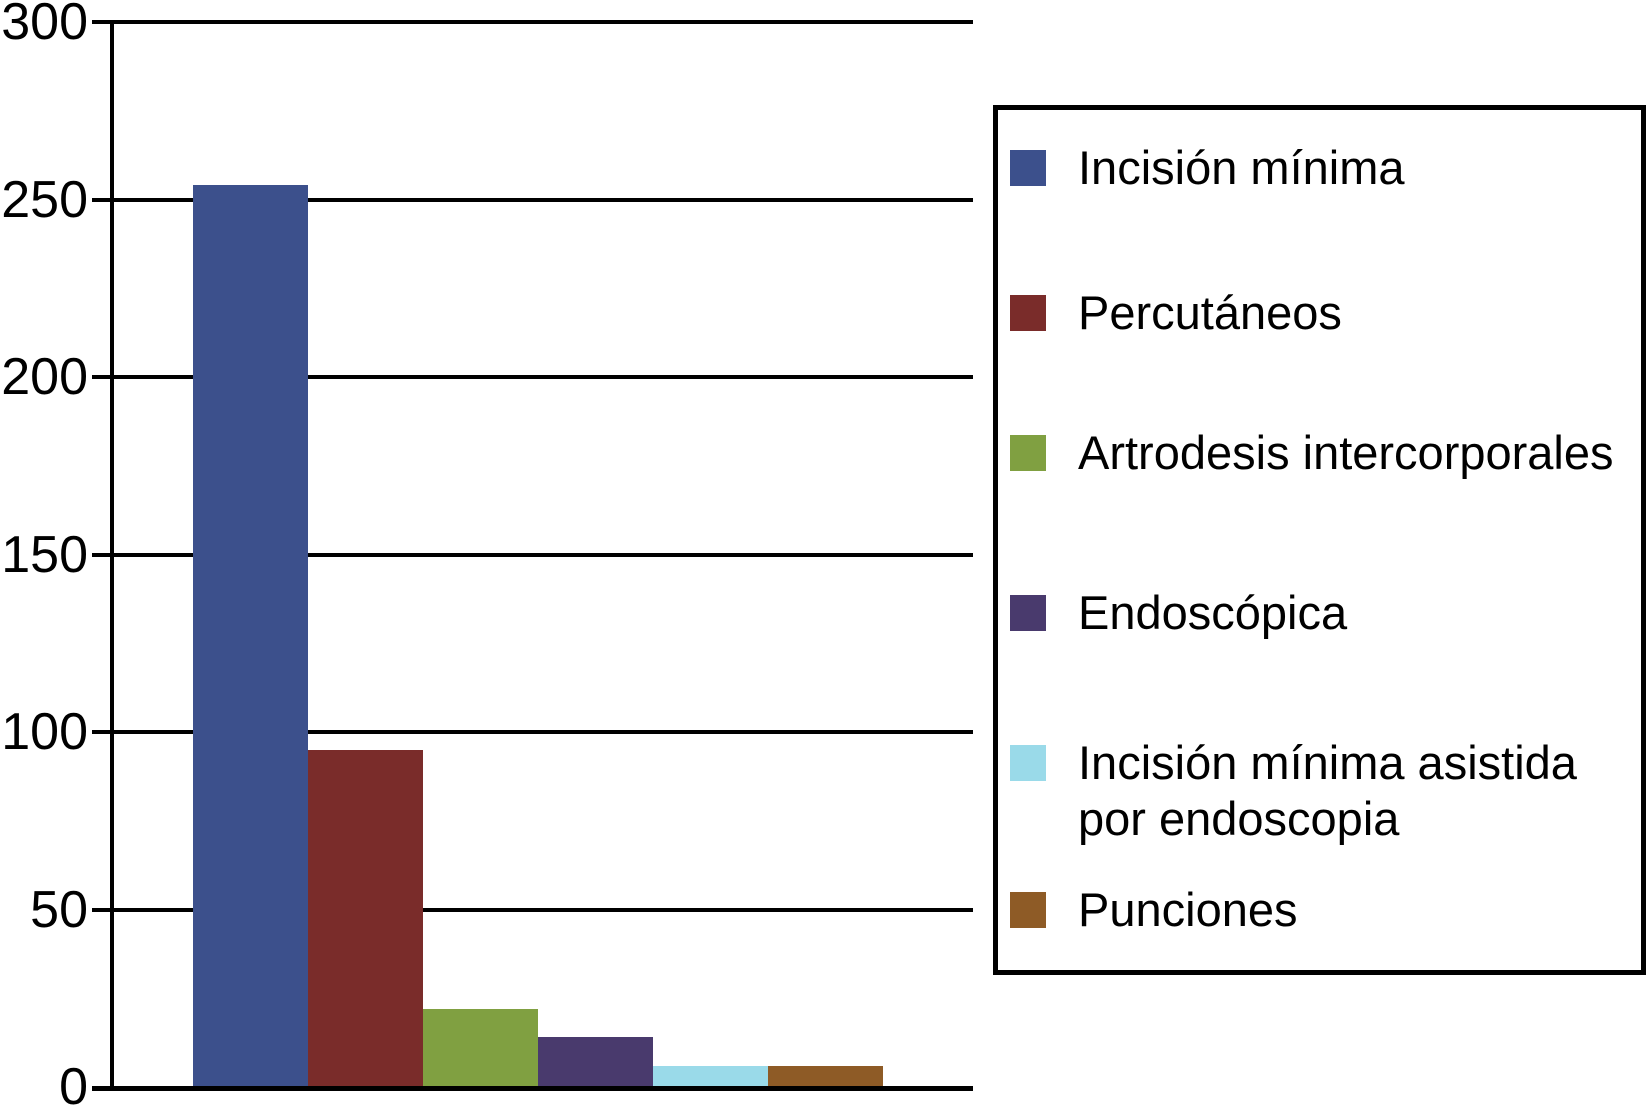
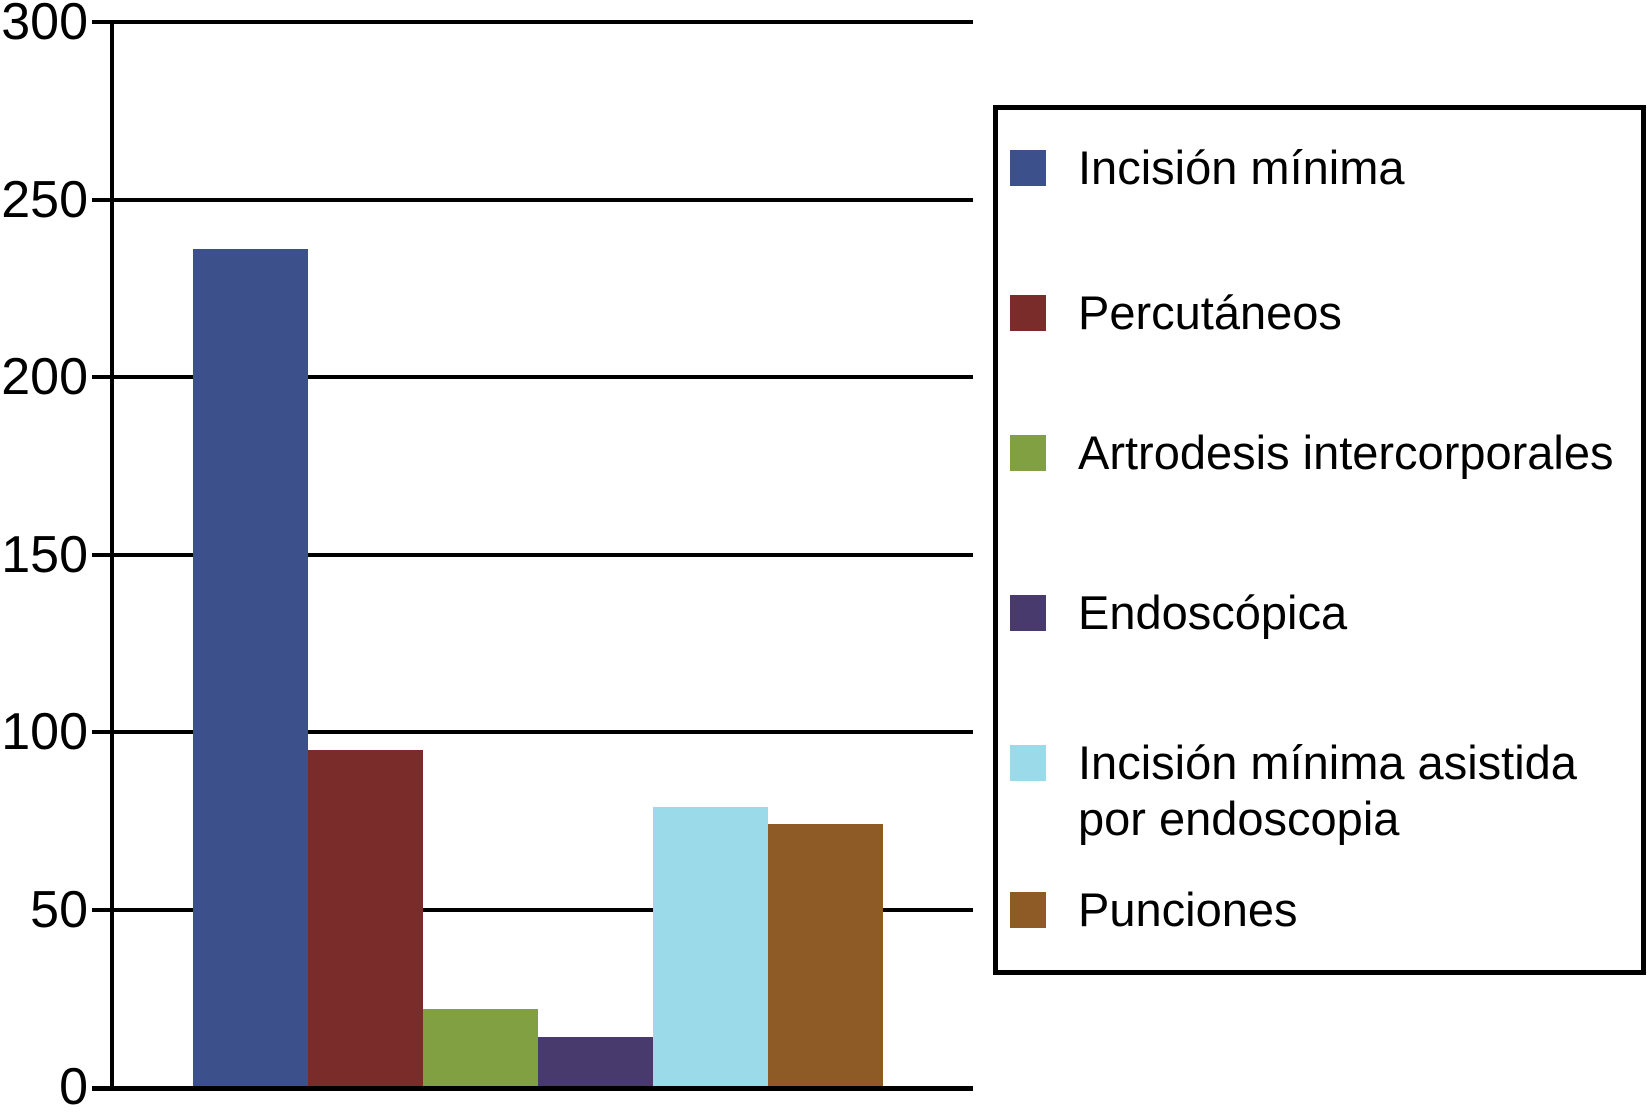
Incisión mínima: 254 -> 236
Incisión mínima asistida por endoscopia: 6 -> 79
Punciones: 6 -> 74
